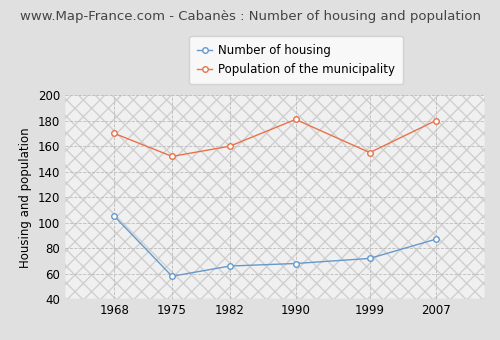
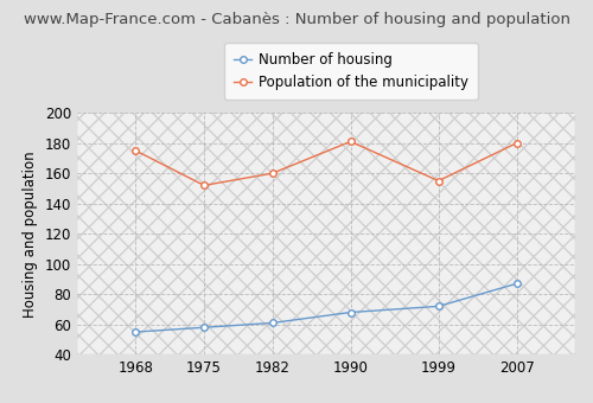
Number of housing/1968: 105 -> 55
Population of the municipality/1968: 170 -> 175
Number of housing/1982: 66 -> 61
